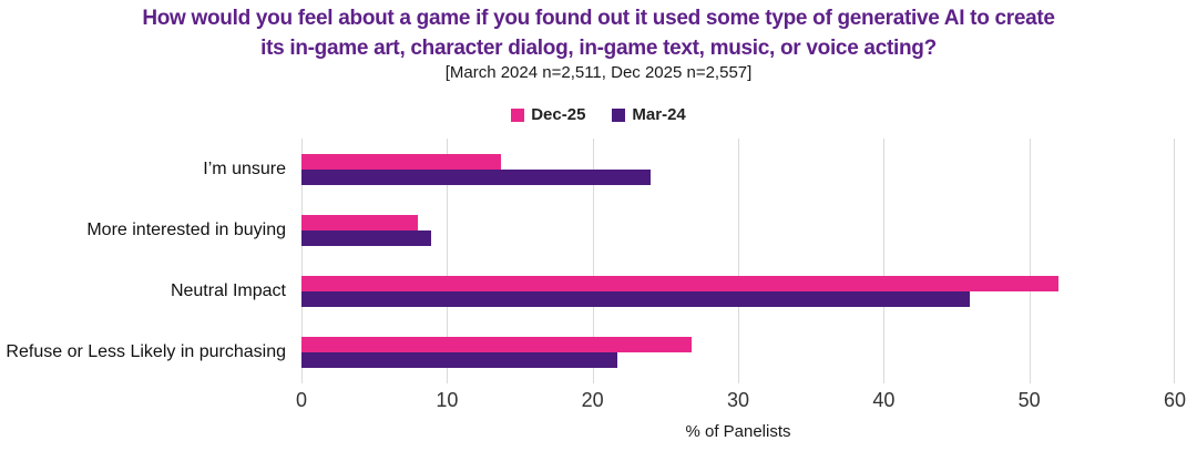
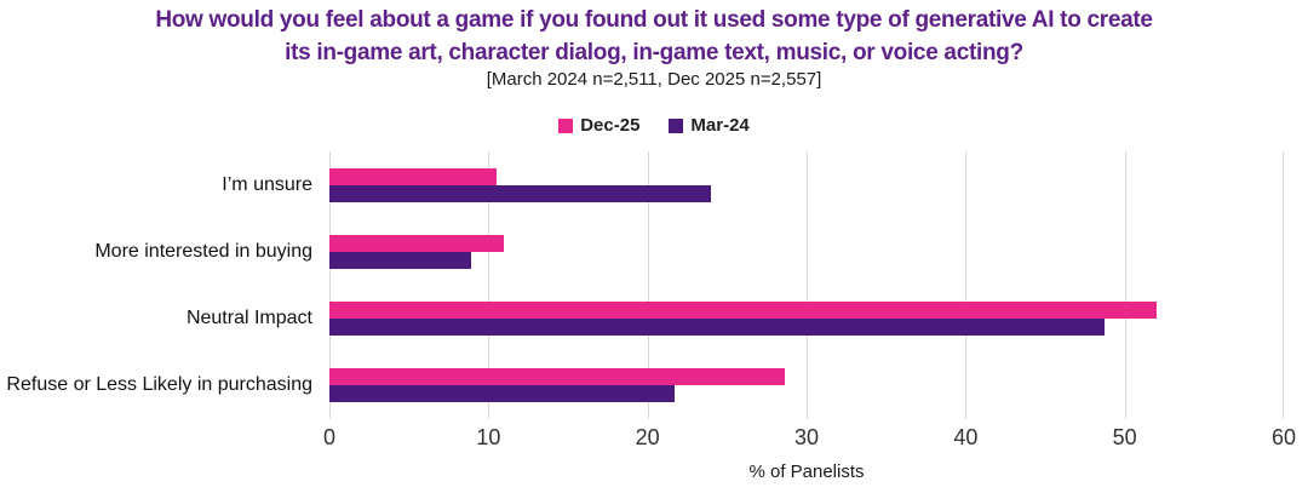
Dec-25/I’m unsure: 13.7 -> 10.5
Dec-25/More interested in buying: 8.0 -> 11.0
Mar-24/Neutral Impact: 45.9 -> 48.7
Dec-25/Refuse or Less Likely in purchasing: 26.8 -> 28.6
